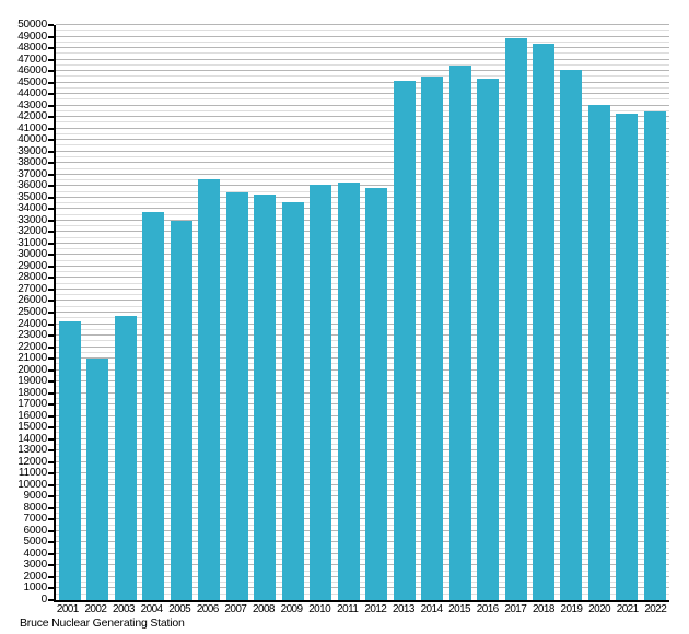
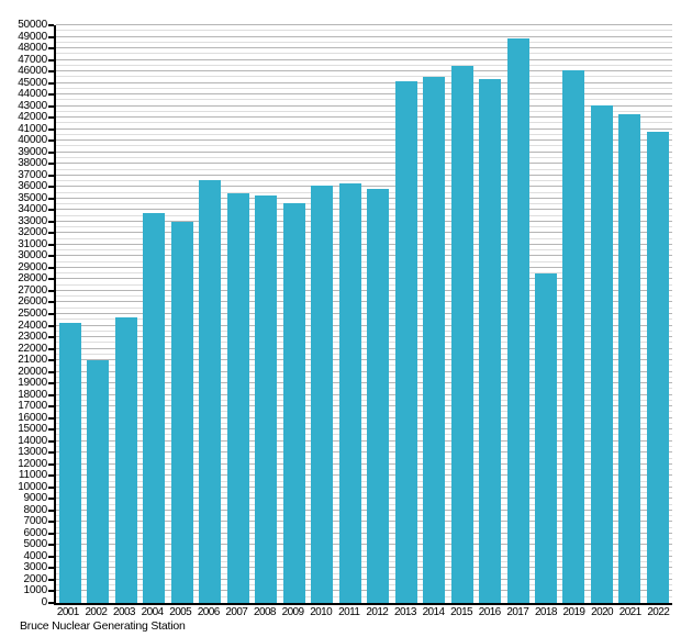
2018: 48400 -> 28500
2022: 42500 -> 40800
